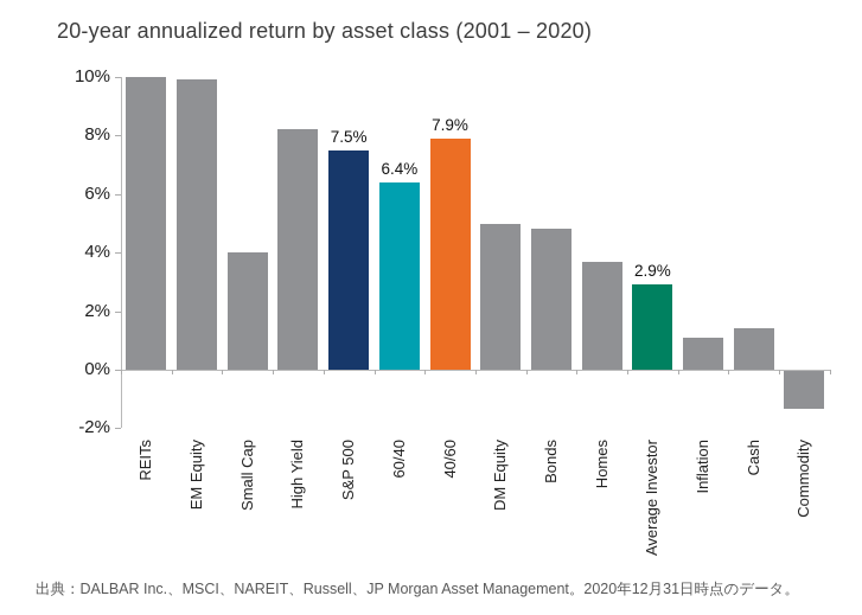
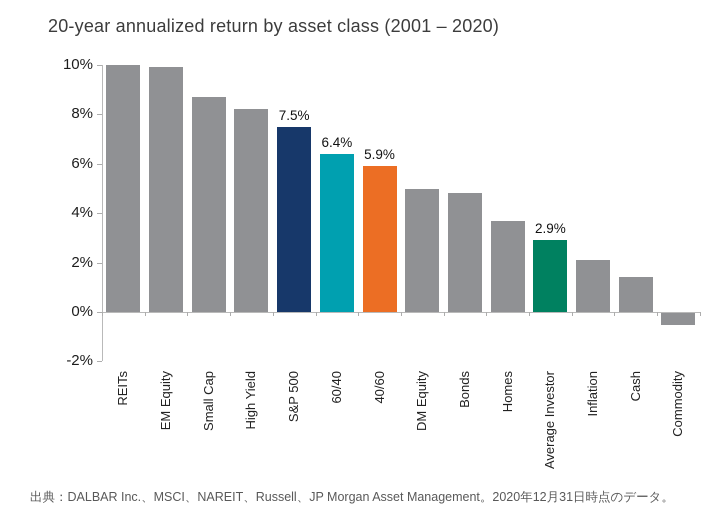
Small Cap: 4.0% -> 8.7%
40/60: 7.9% -> 5.9%
Inflation: 1.1% -> 2.1%
Commodity: -1.3% -> -0.5%
